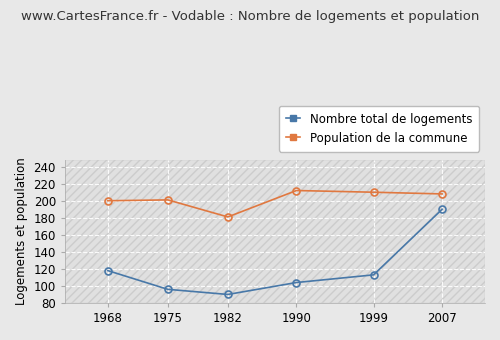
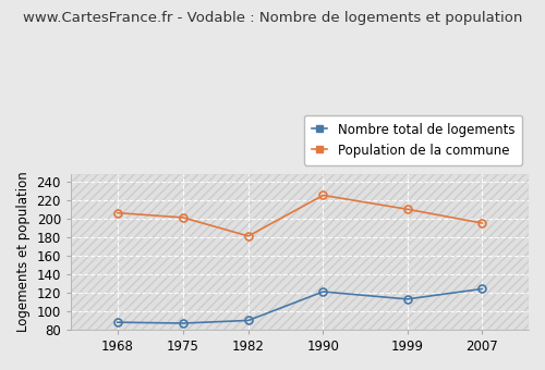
Nombre total de logements/1968: 118 -> 88
Population de la commune/1968: 200 -> 206
Nombre total de logements/1975: 96 -> 87
Nombre total de logements/1990: 104 -> 121
Population de la commune/1990: 212 -> 225
Nombre total de logements/2007: 190 -> 124
Population de la commune/2007: 208 -> 195
